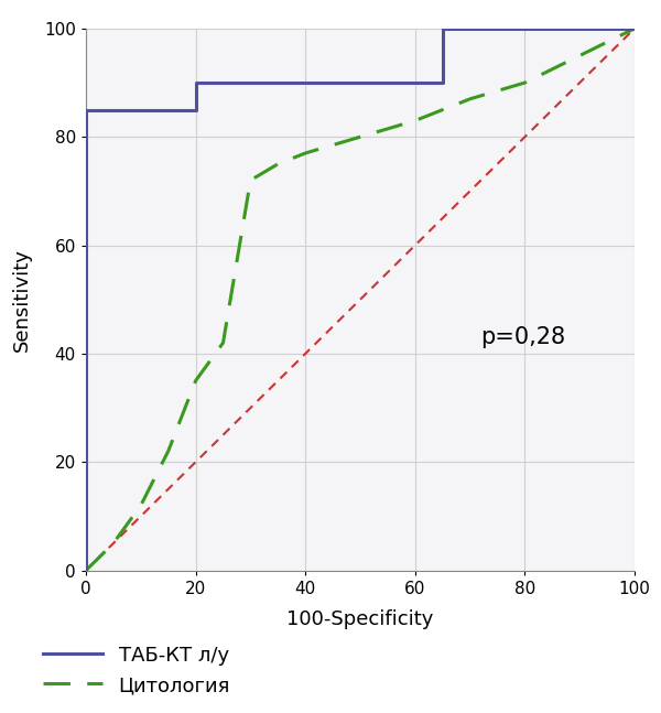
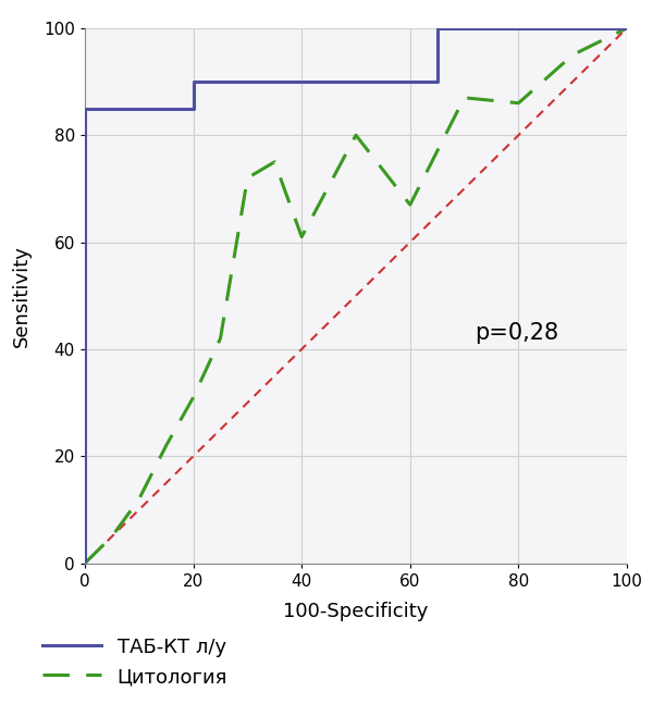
Цитология/20: 35 -> 31
Цитология/40: 77 -> 61
Цитология/60: 83 -> 67
Цитология/80: 90 -> 86
